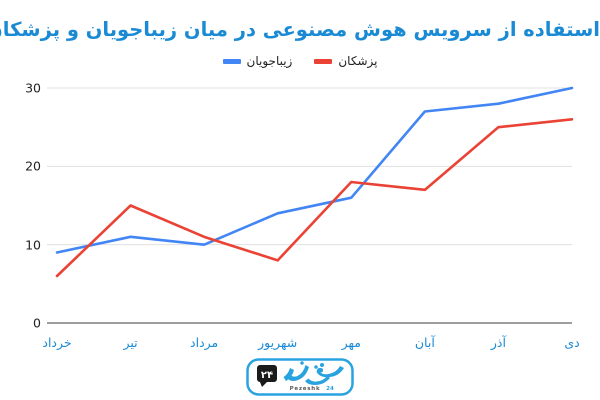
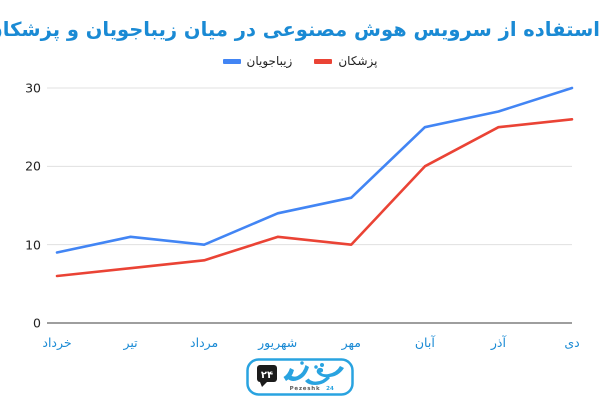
پزشکان/تیر: 15 -> 7
پزشکان/مرداد: 11 -> 8
پزشکان/شهریور: 8 -> 11
پزشکان/مهر: 18 -> 10
زیباجویان/آبان: 27 -> 25
پزشکان/آبان: 17 -> 20
زیباجویان/آذر: 28 -> 27
